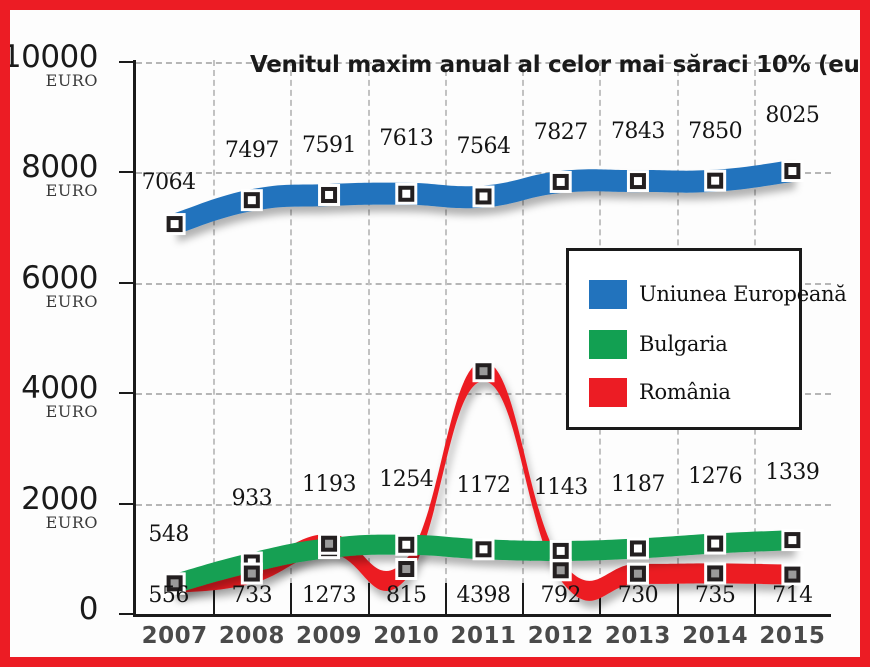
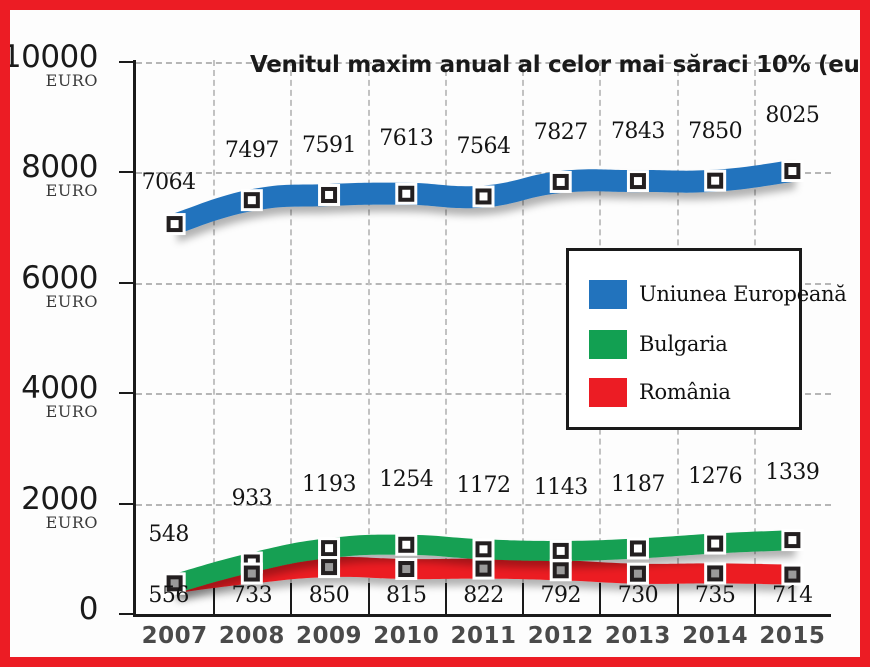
România/2009: 1273 -> 850
România/2011: 4398 -> 822
